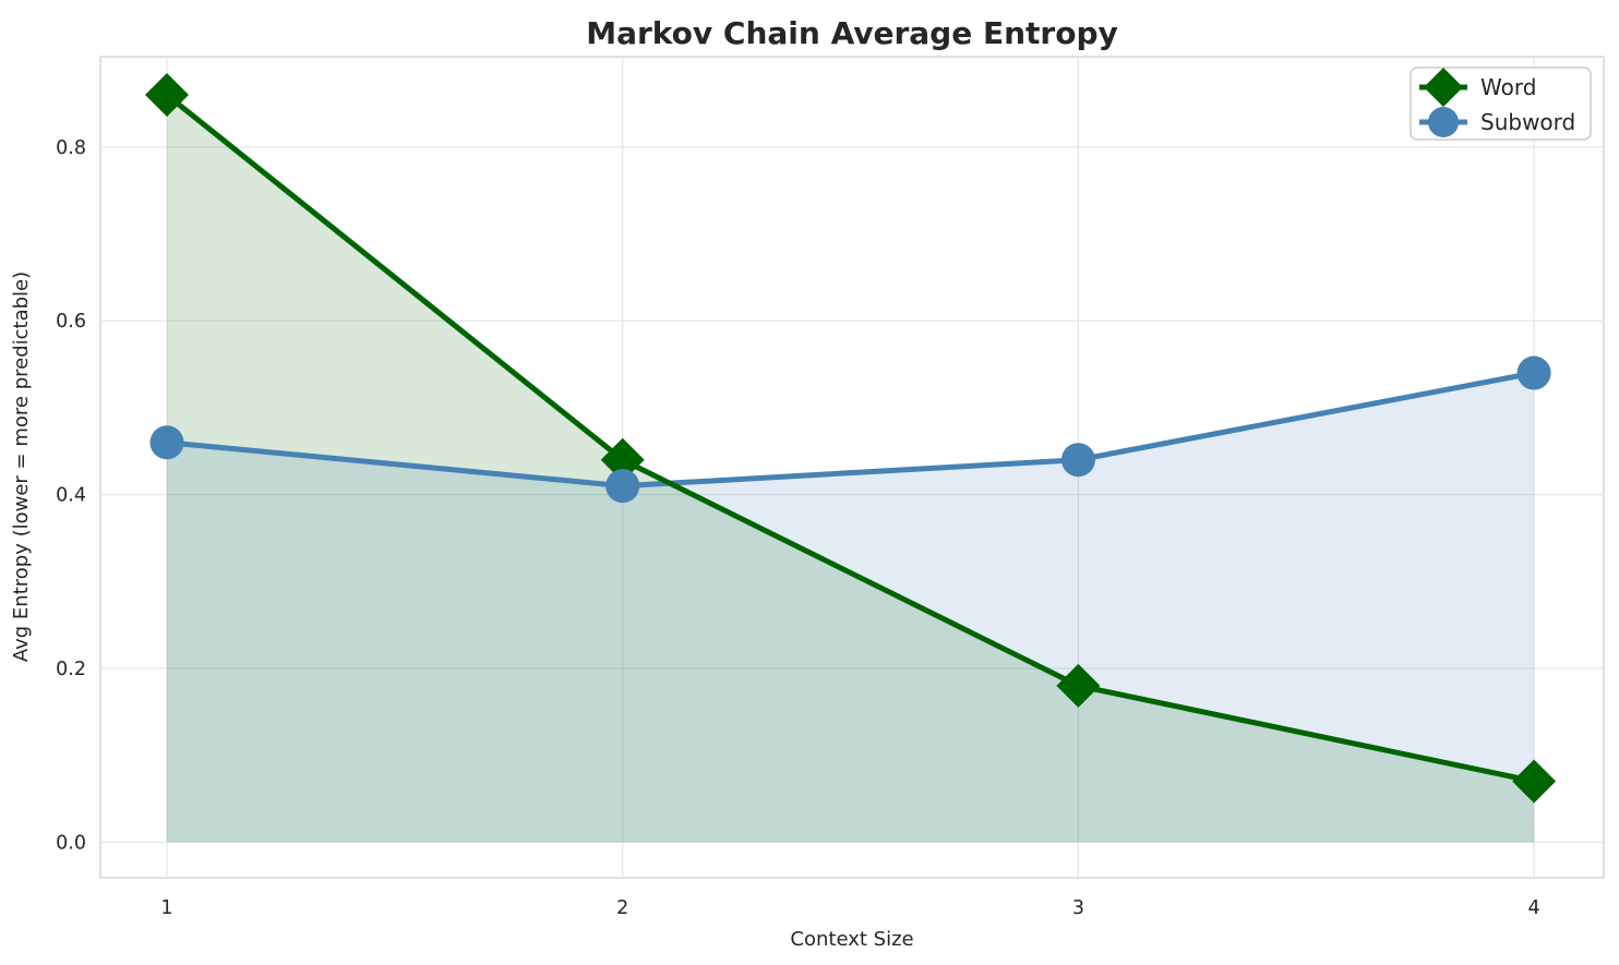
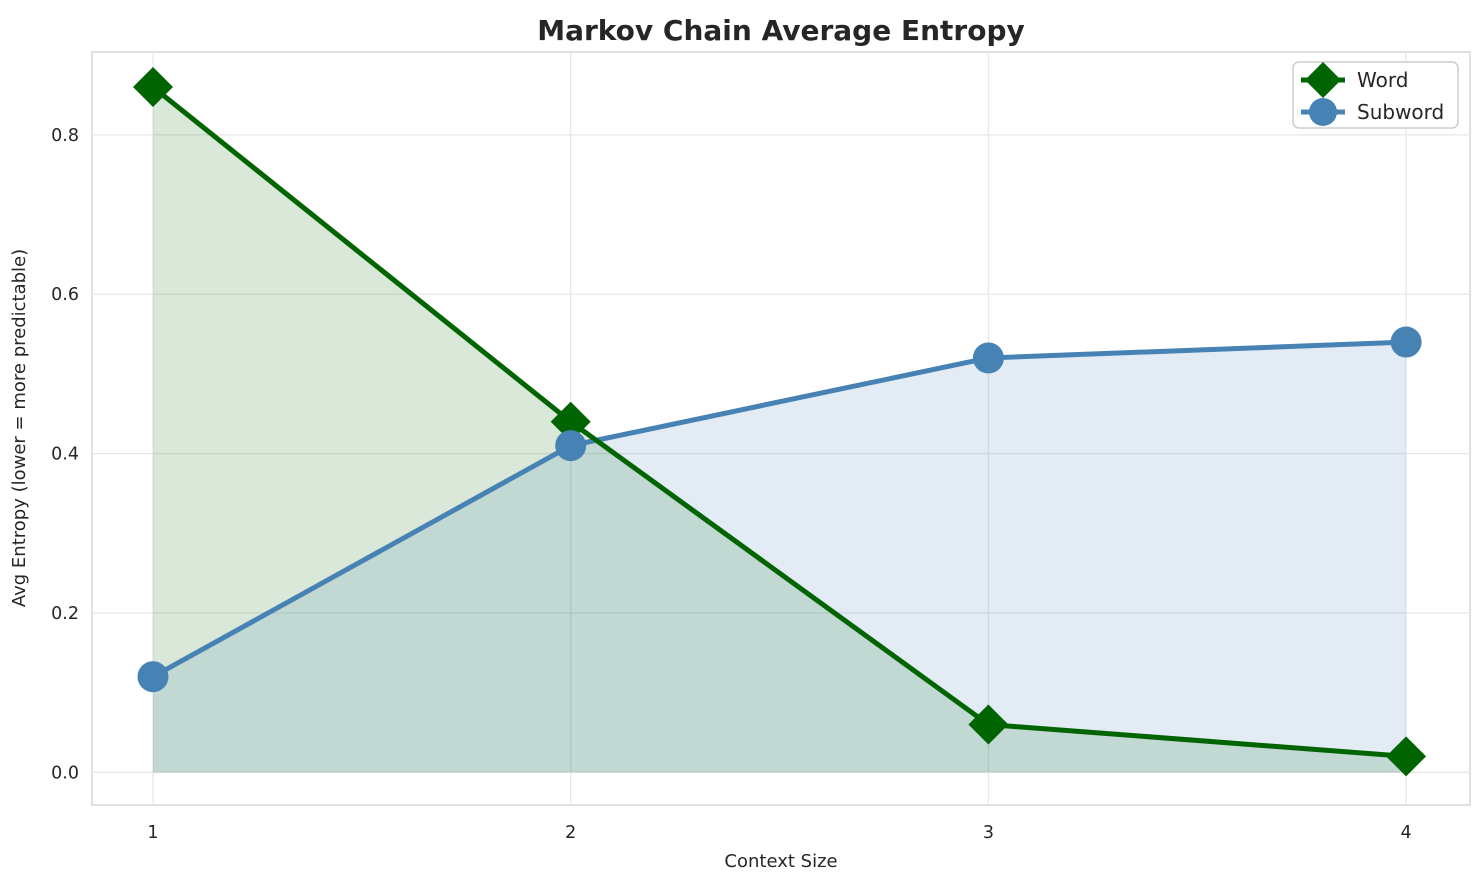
Subword/1: 0.46 -> 0.12
Word/3: 0.18 -> 0.06
Subword/3: 0.44 -> 0.52
Word/4: 0.07 -> 0.02
